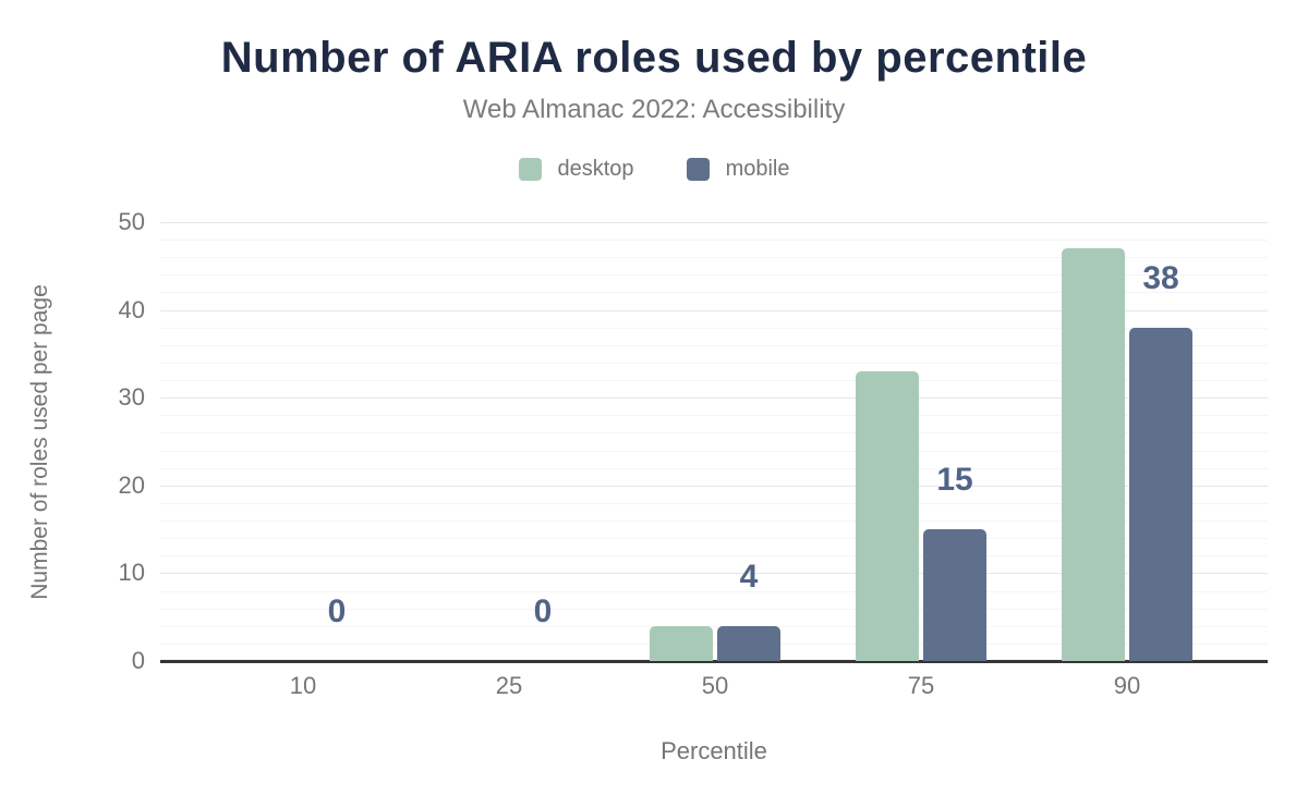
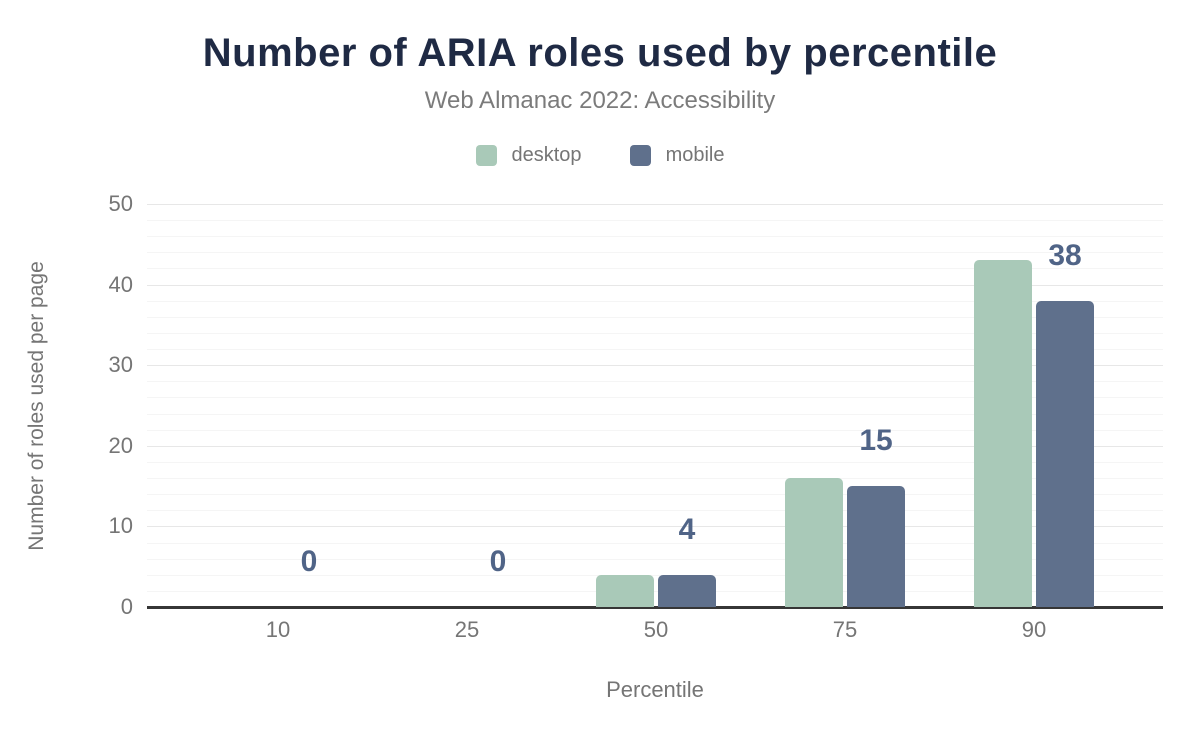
desktop/75: 33 -> 16
desktop/90: 47 -> 43
